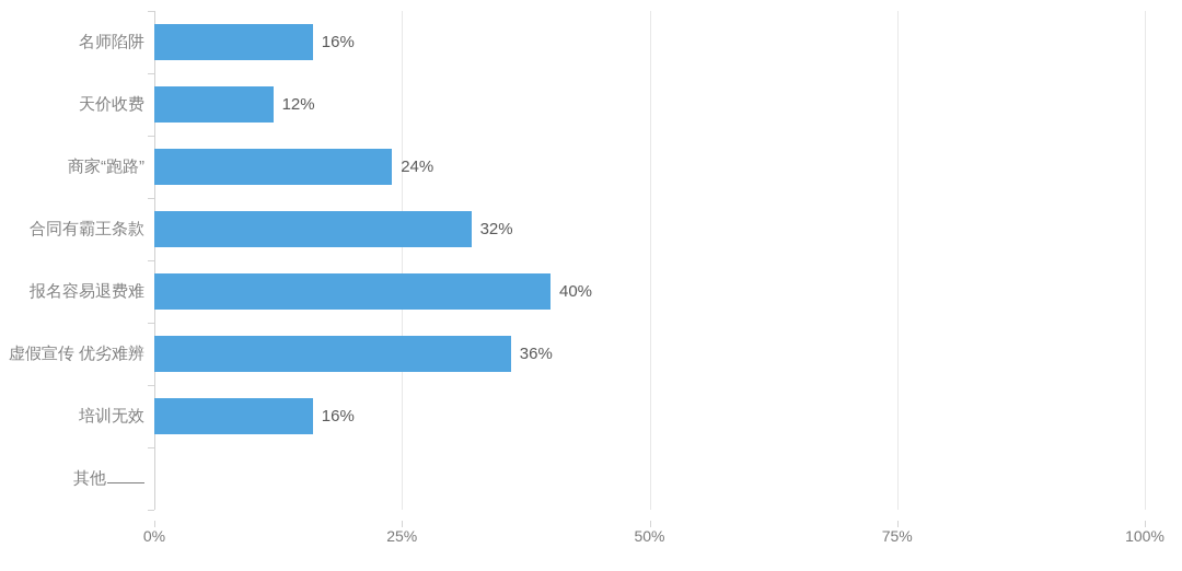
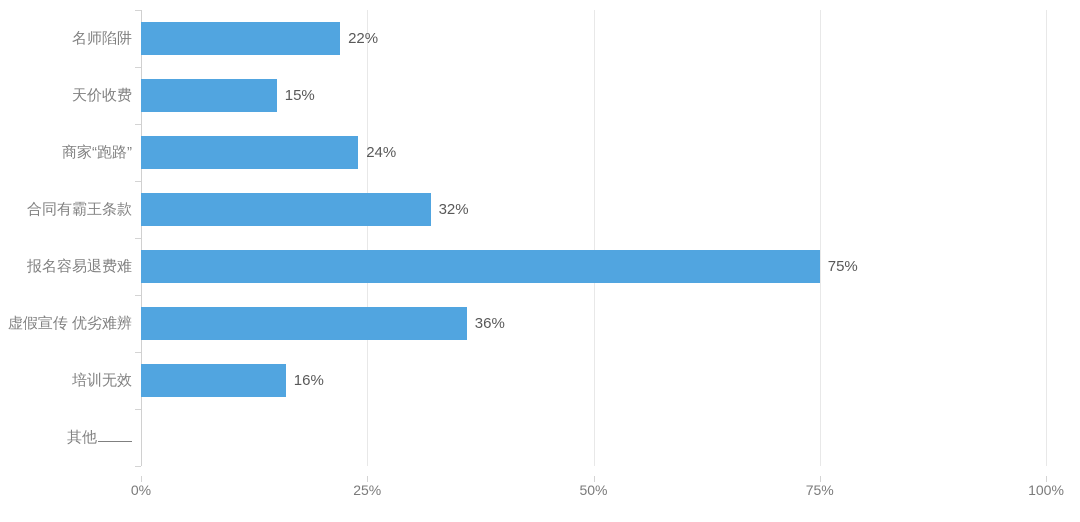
名师陷阱: 16% -> 22%
天价收费: 12% -> 15%
报名容易退费难: 40% -> 75%
